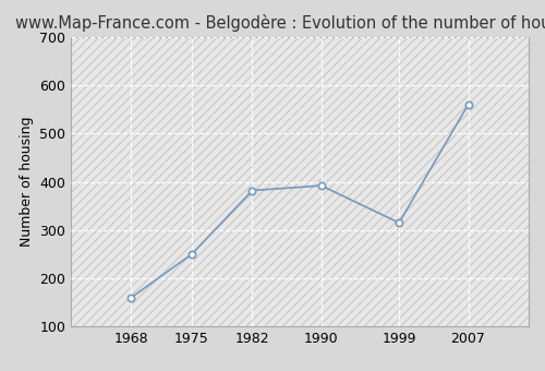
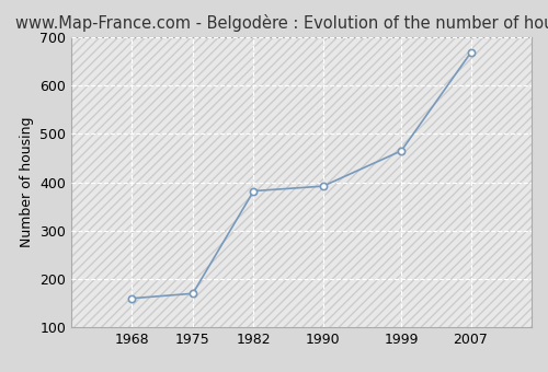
1975: 250 -> 170
1999: 315 -> 465
2007: 560 -> 668
